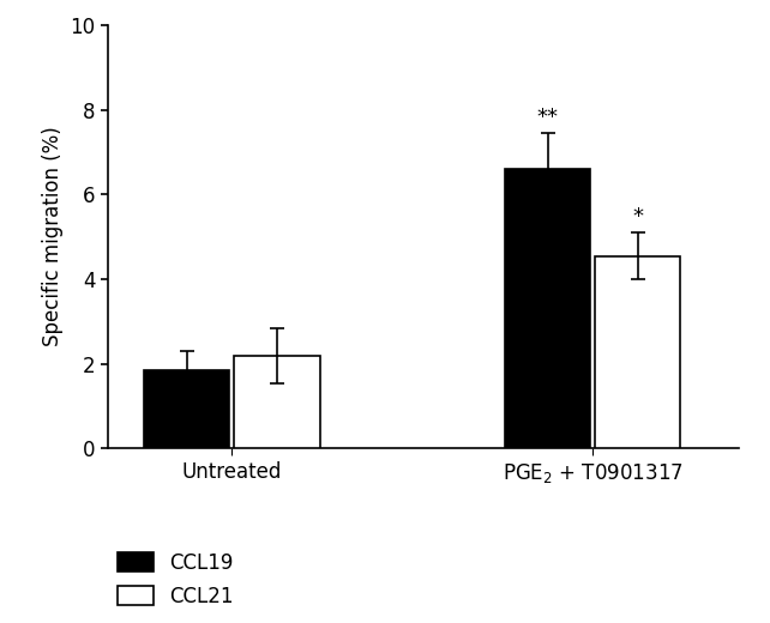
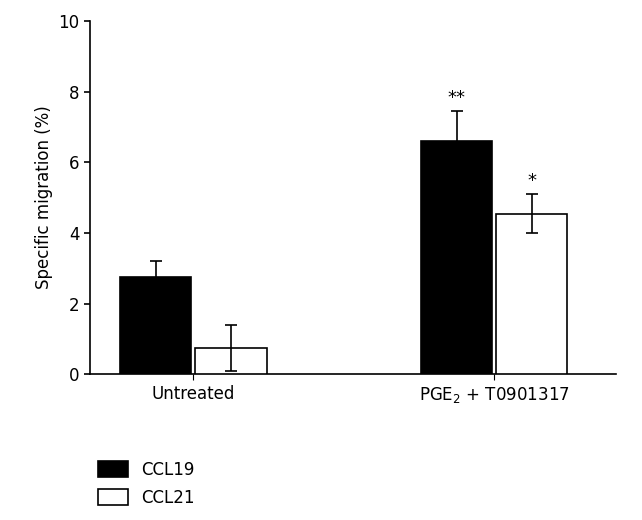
CCL19/Untreated: 1.85 -> 2.75
CCL21/Untreated: 2.20 -> 0.75
